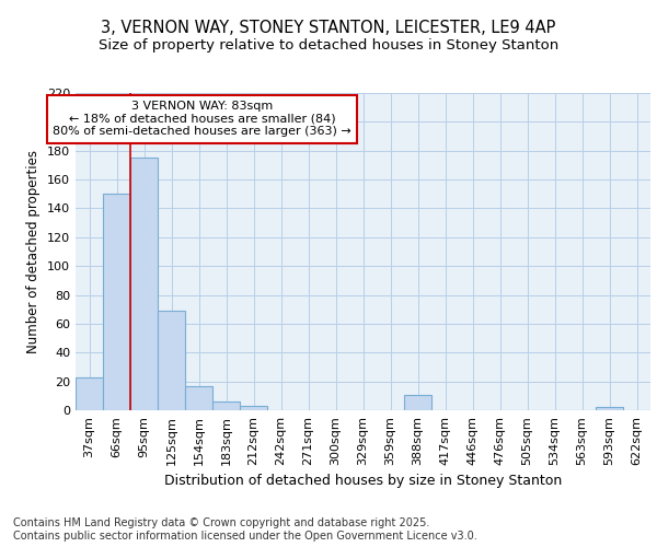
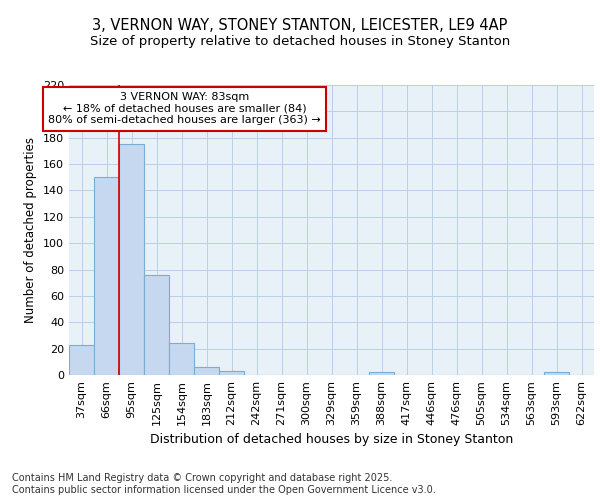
125sqm: 69 -> 76
154sqm: 17 -> 24
388sqm: 11 -> 2
